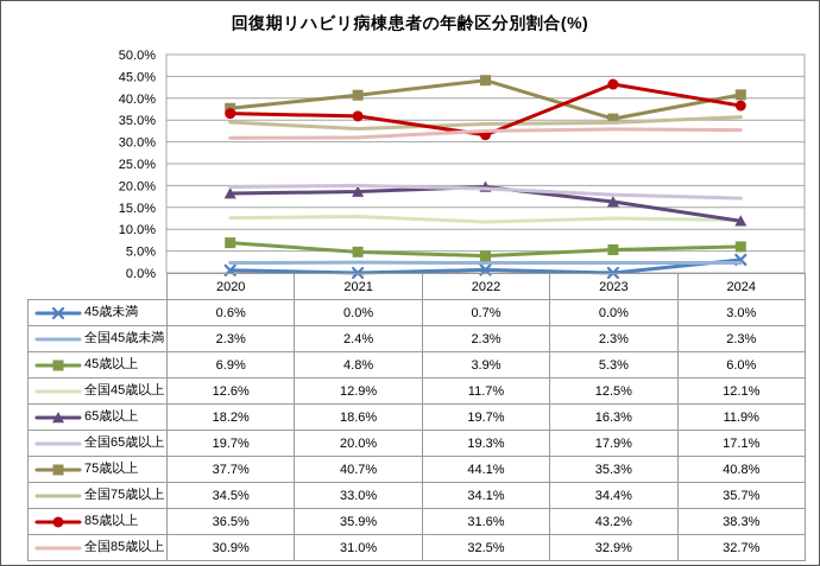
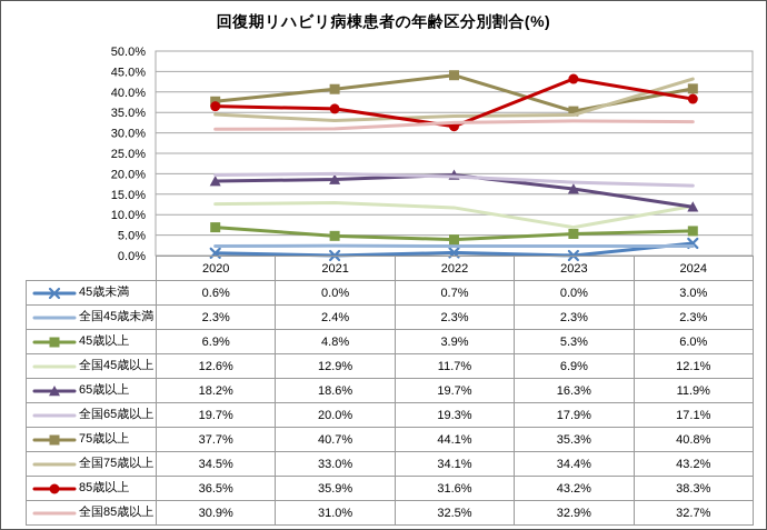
全国45歳以上/2023: 12.5% -> 6.9%
全国75歳以上/2024: 35.7% -> 43.2%
